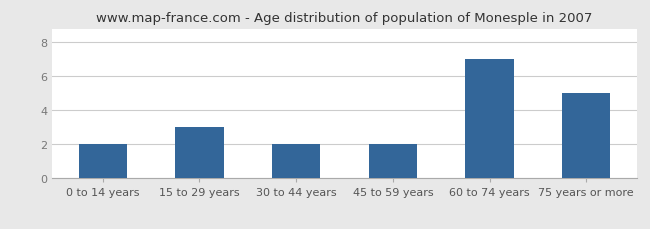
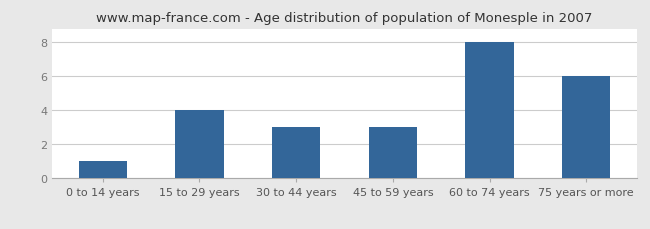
0 to 14 years: 2 -> 1
15 to 29 years: 3 -> 4
30 to 44 years: 2 -> 3
45 to 59 years: 2 -> 3
60 to 74 years: 7 -> 8
75 years or more: 5 -> 6
